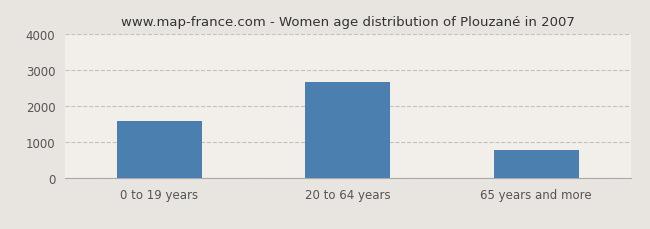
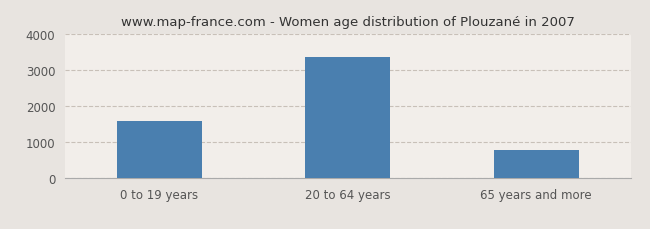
20 to 64 years: 2650 -> 3340
